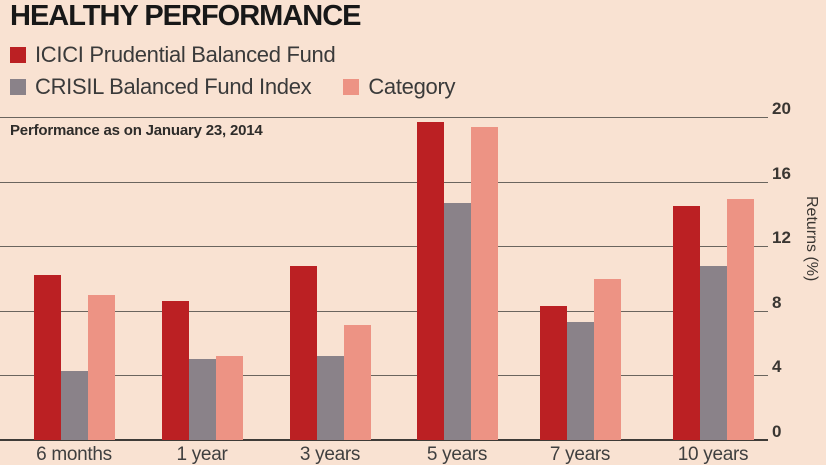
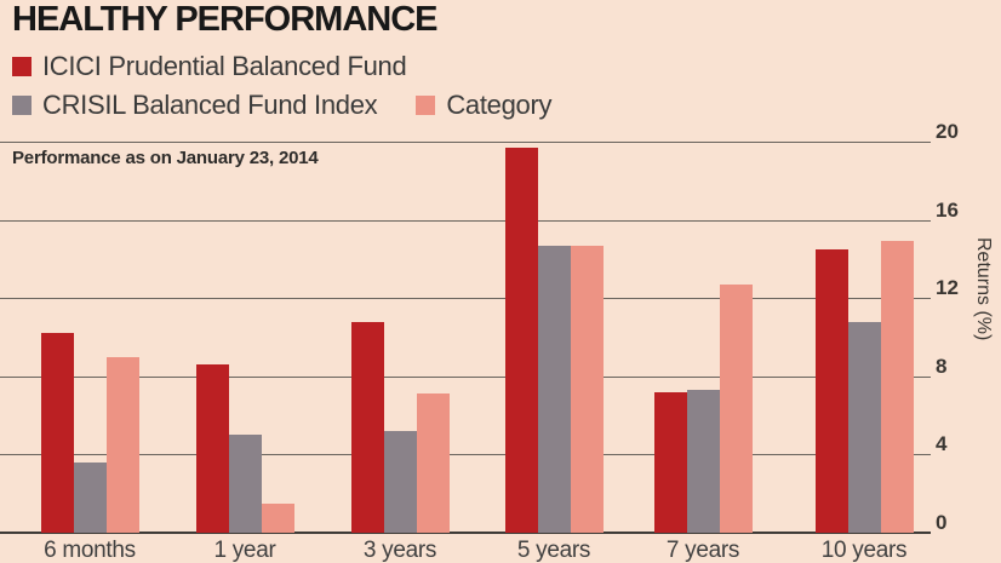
CRISIL Balanced Fund Index/6 months: 4.3 -> 3.6
Category/1 year: 5.2 -> 1.5
Category/5 years: 19.4 -> 14.7
ICICI Prudential Balanced Fund/7 years: 8.3 -> 7.2
Category/7 years: 10.0 -> 12.7
